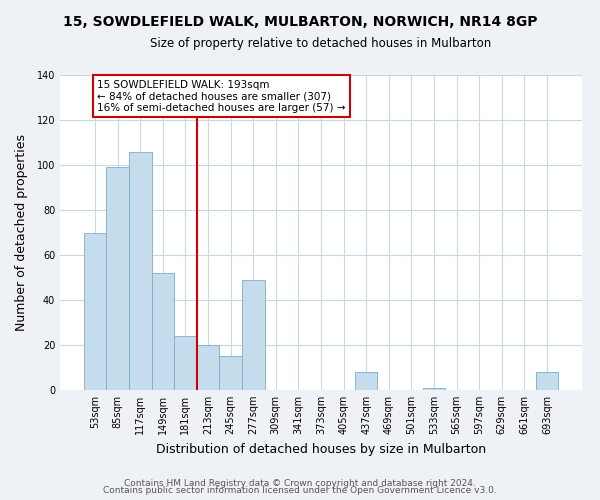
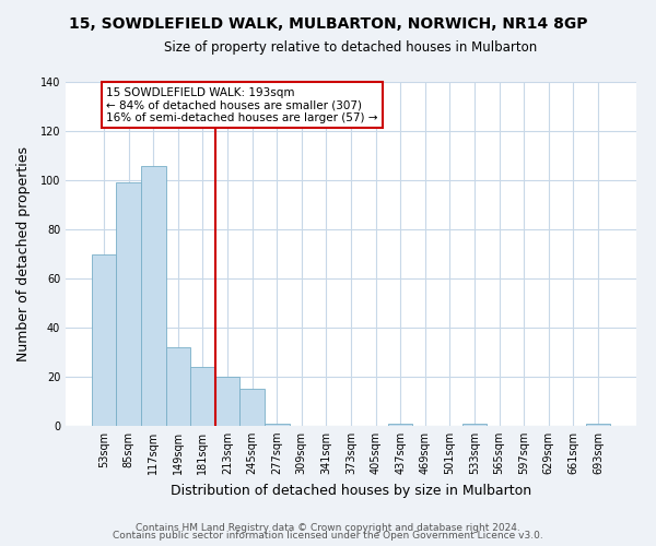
149sqm: 52 -> 32
277sqm: 49 -> 1
437sqm: 8 -> 1
693sqm: 8 -> 1
